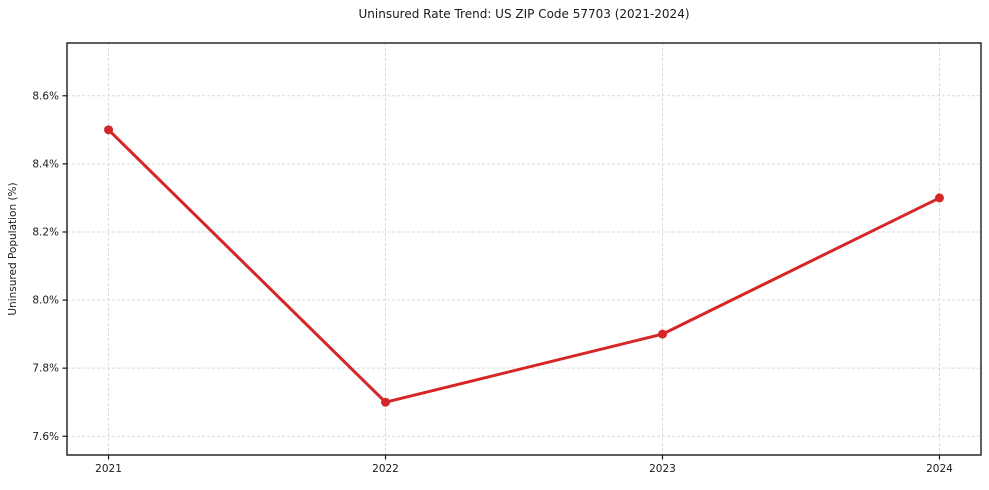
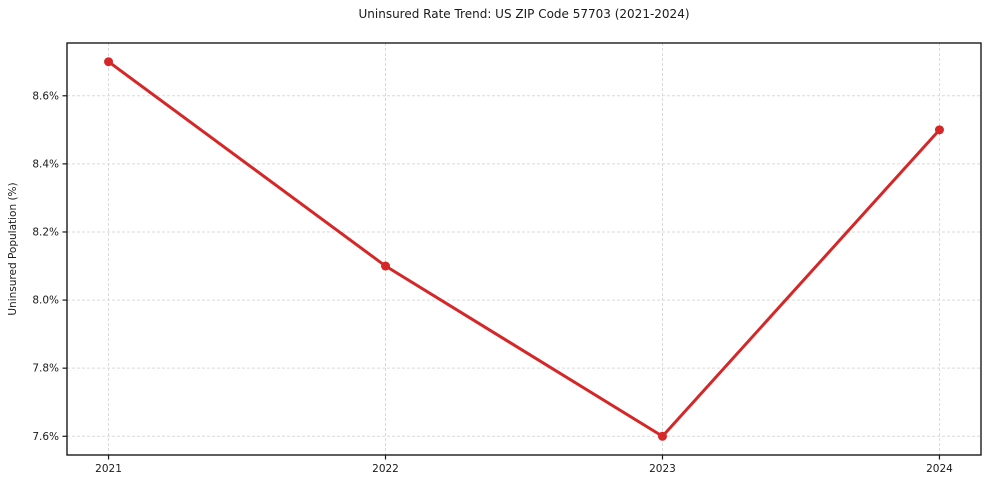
2021: 8.5% -> 8.7%
2022: 7.7% -> 8.1%
2023: 7.9% -> 7.6%
2024: 8.3% -> 8.5%
